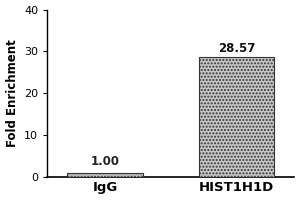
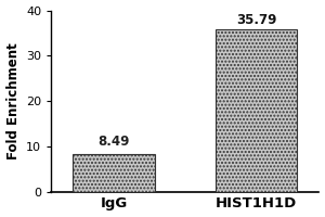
IgG: 1.00 -> 8.49
HIST1H1D: 28.57 -> 35.79
